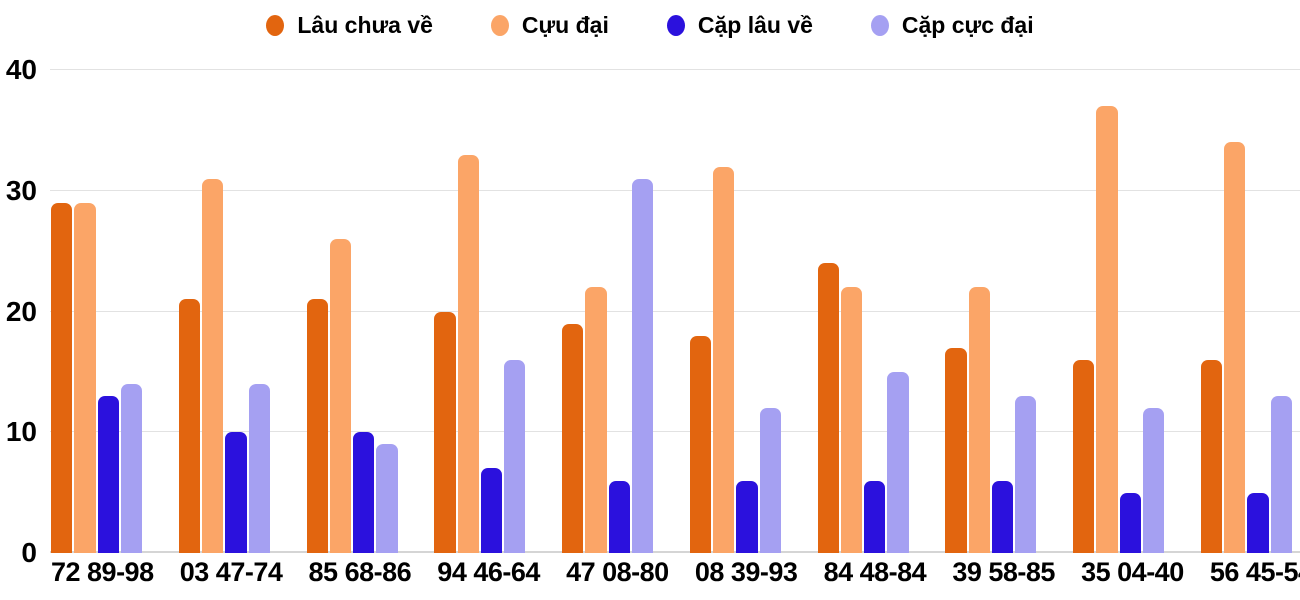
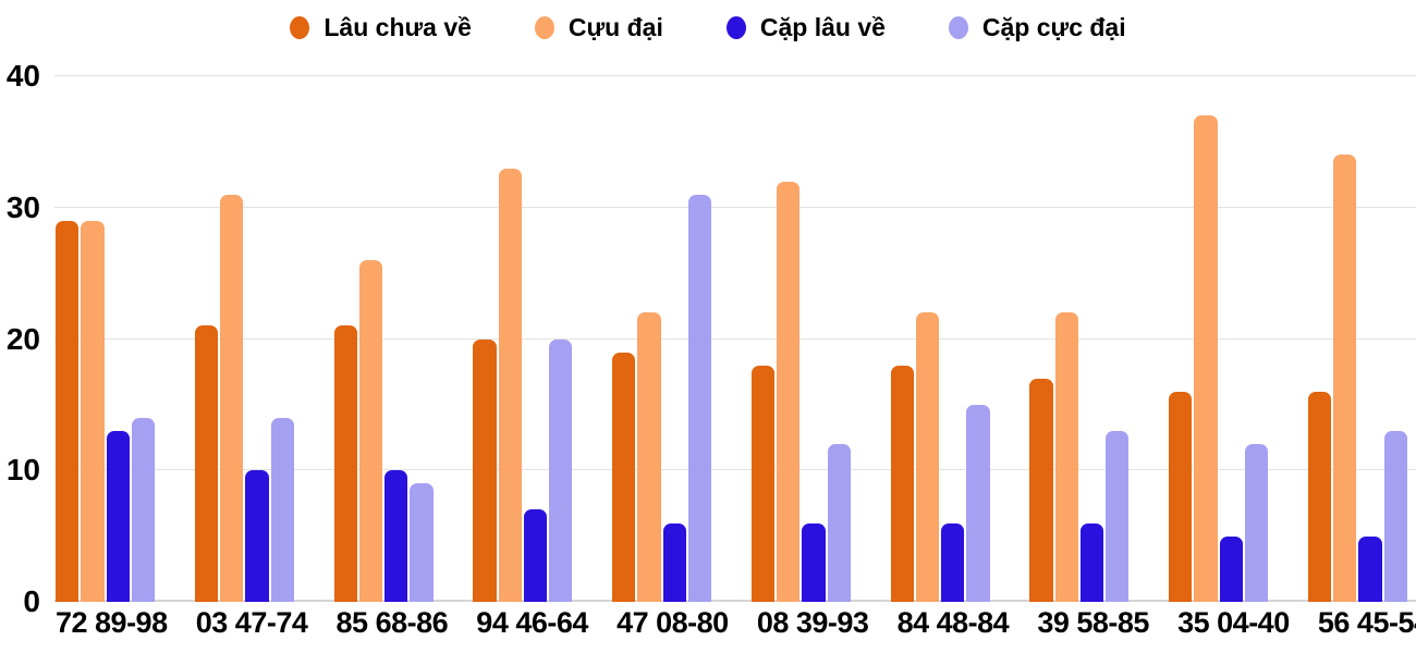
Cặp cực đại/94 46-64: 16 -> 20
Lâu chưa về/84 48-84: 24 -> 18
